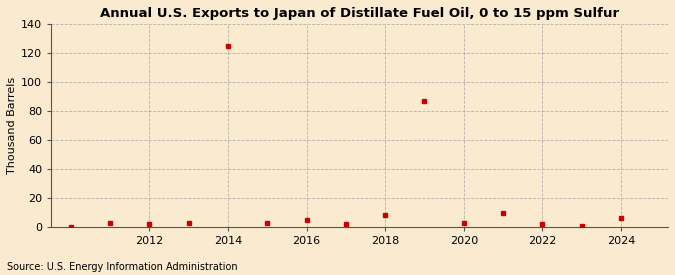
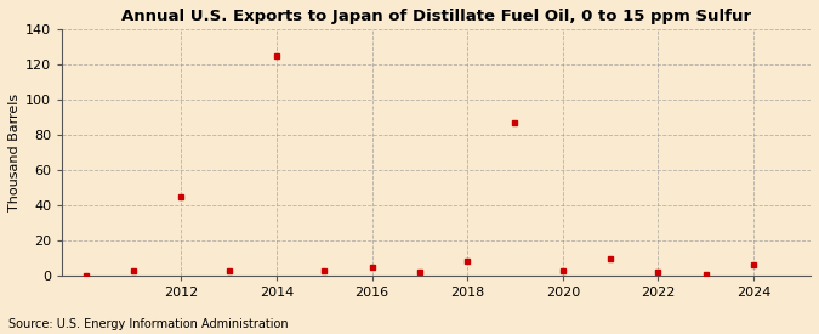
2012: 2 -> 45
